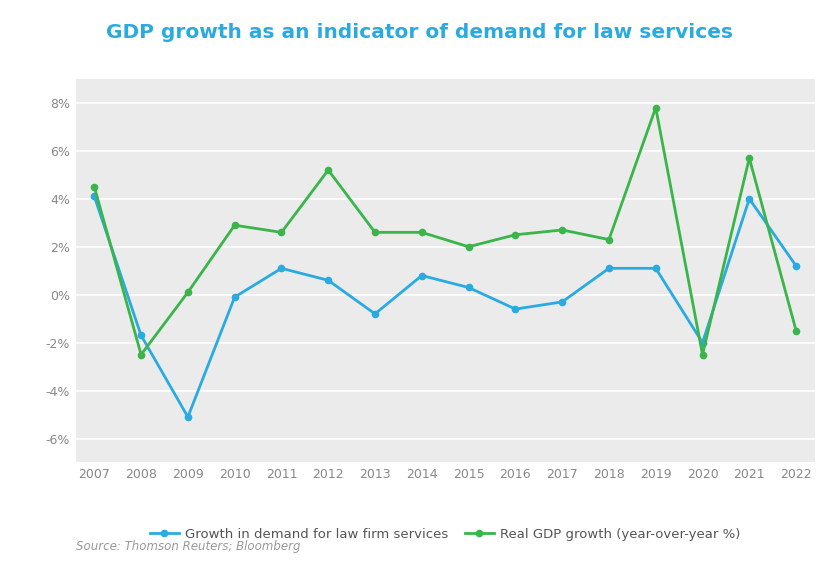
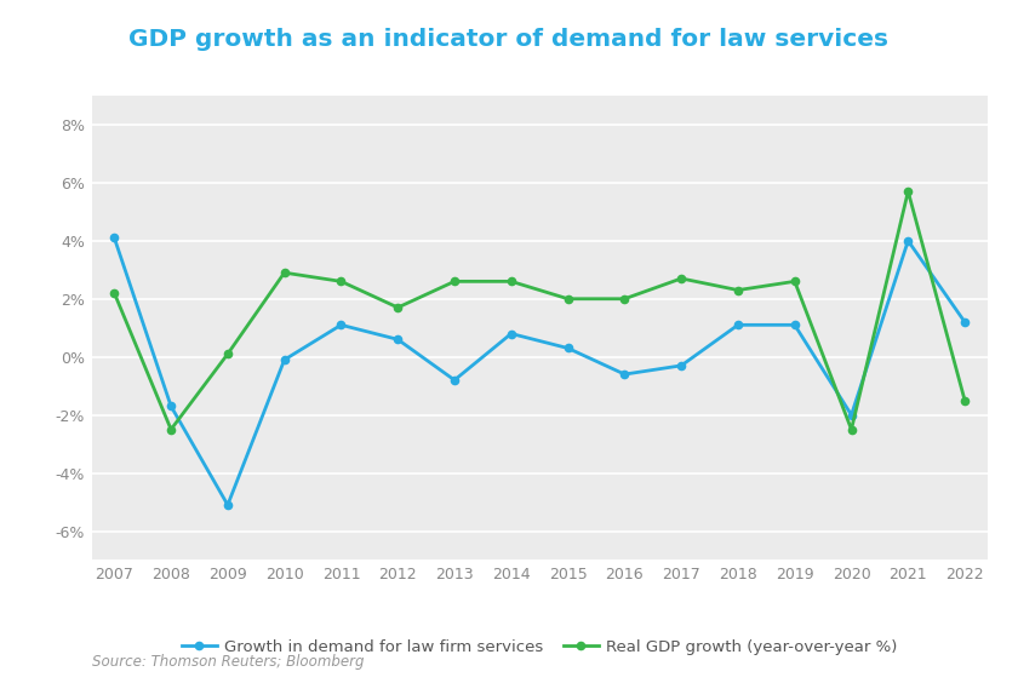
Real GDP growth (year-over-year %)/2007: 4.5% -> 2.2%
Real GDP growth (year-over-year %)/2012: 5.2% -> 1.7%
Real GDP growth (year-over-year %)/2016: 2.5% -> 2.0%
Real GDP growth (year-over-year %)/2019: 7.8% -> 2.6%
